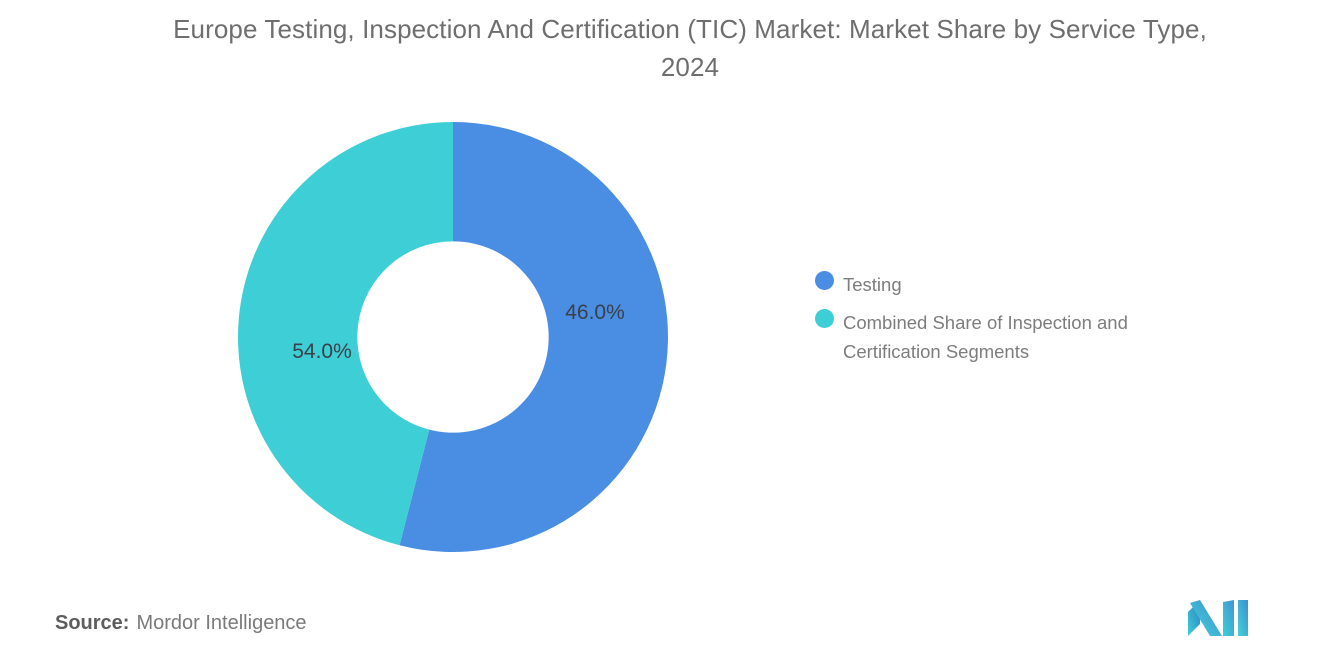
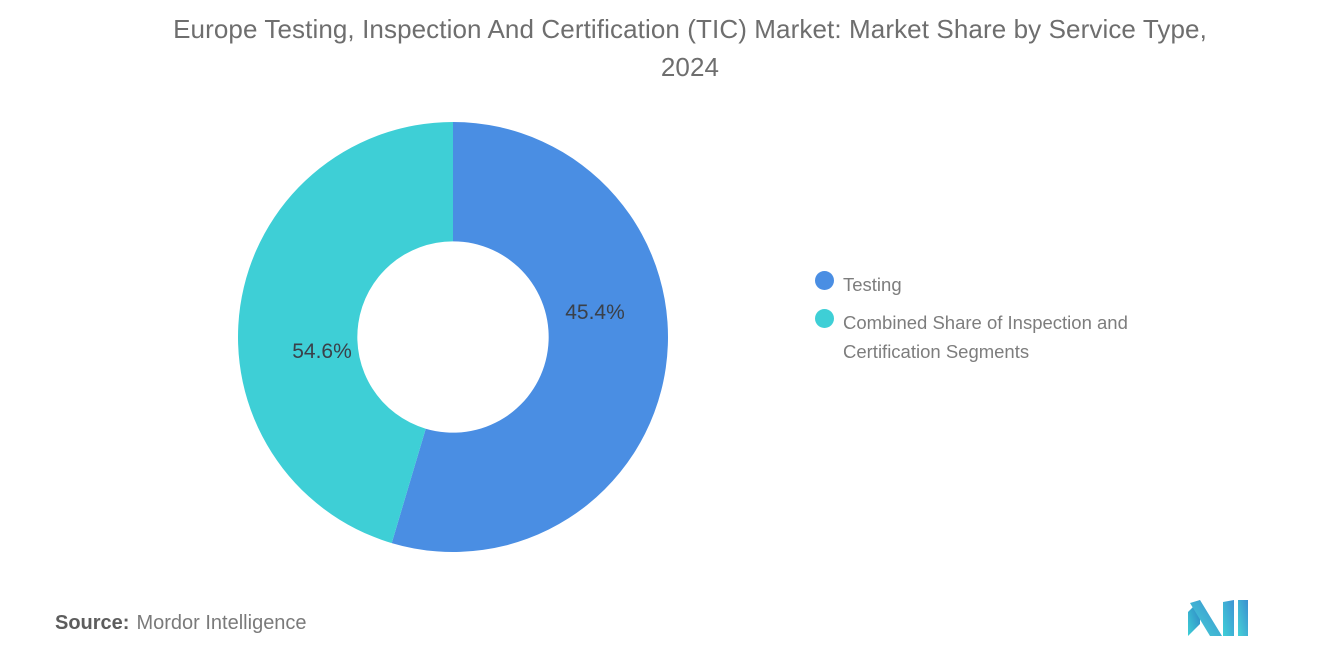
Testing: 54.0% -> 54.6%
Combined Share of Inspection and Certification Segments: 46.0% -> 45.4%
